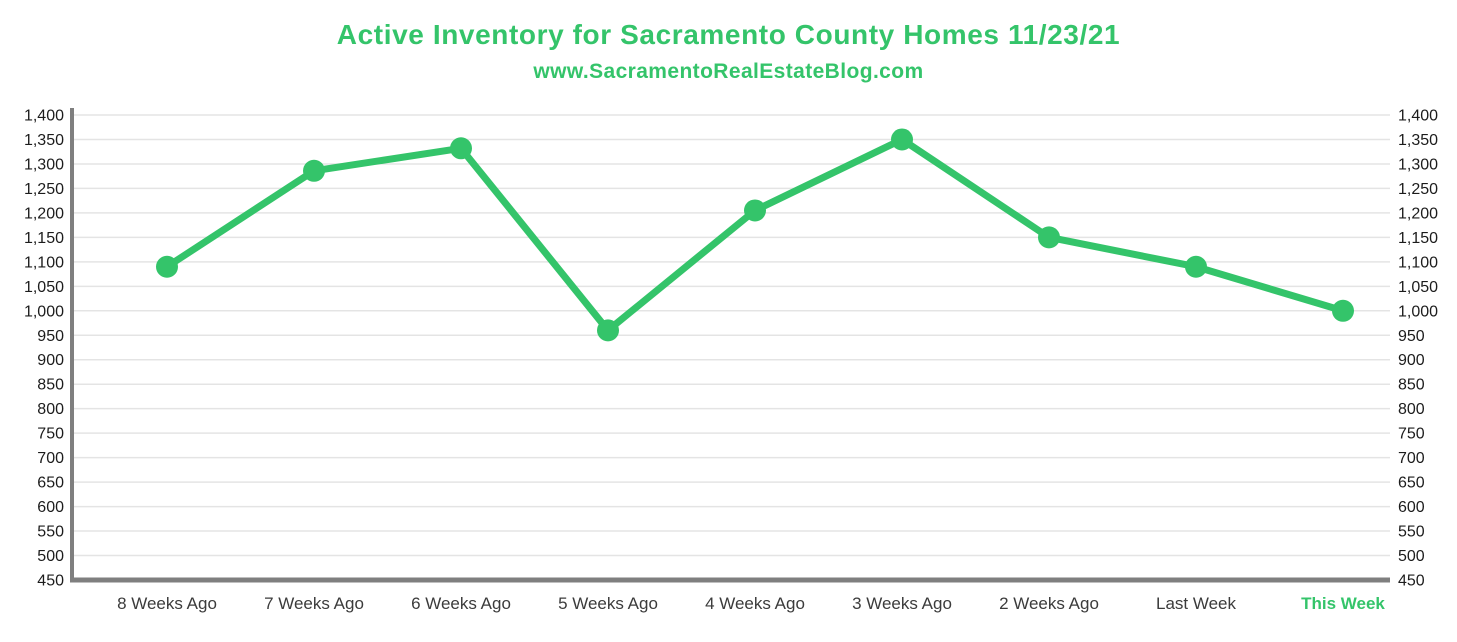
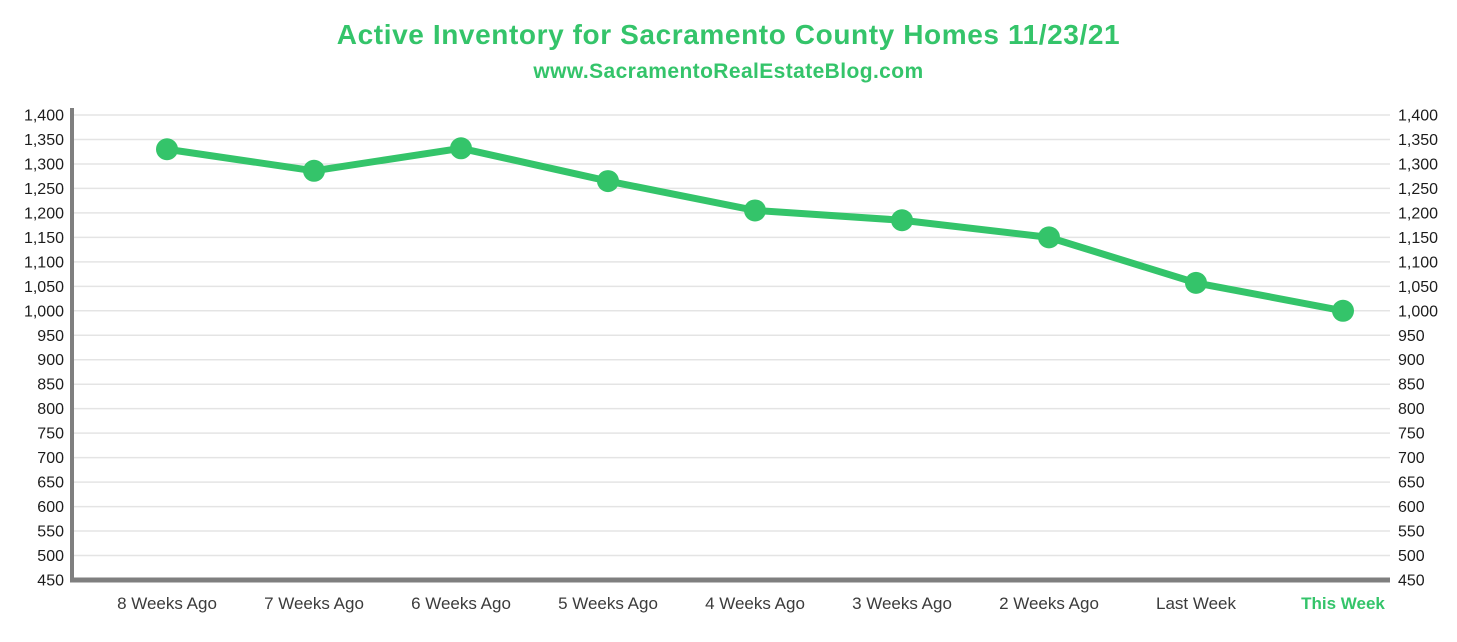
8 Weeks Ago: 1090 -> 1330
5 Weeks Ago: 960 -> 1260
3 Weeks Ago: 1350 -> 1180
Last Week: 1090 -> 1060
